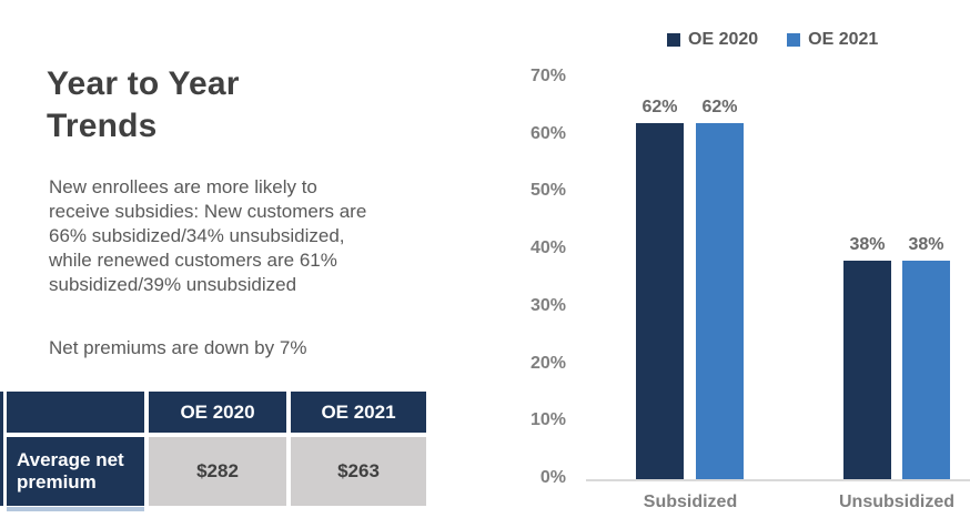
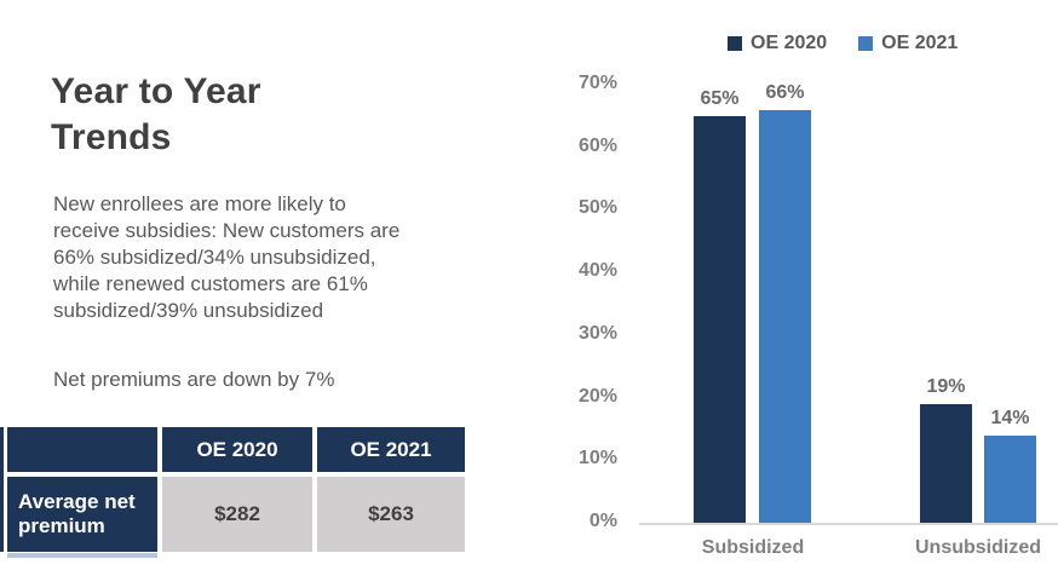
OE 2020/Subsidized: 62% -> 65%
OE 2021/Subsidized: 62% -> 66%
OE 2020/Unsubsidized: 38% -> 19%
OE 2021/Unsubsidized: 38% -> 14%
